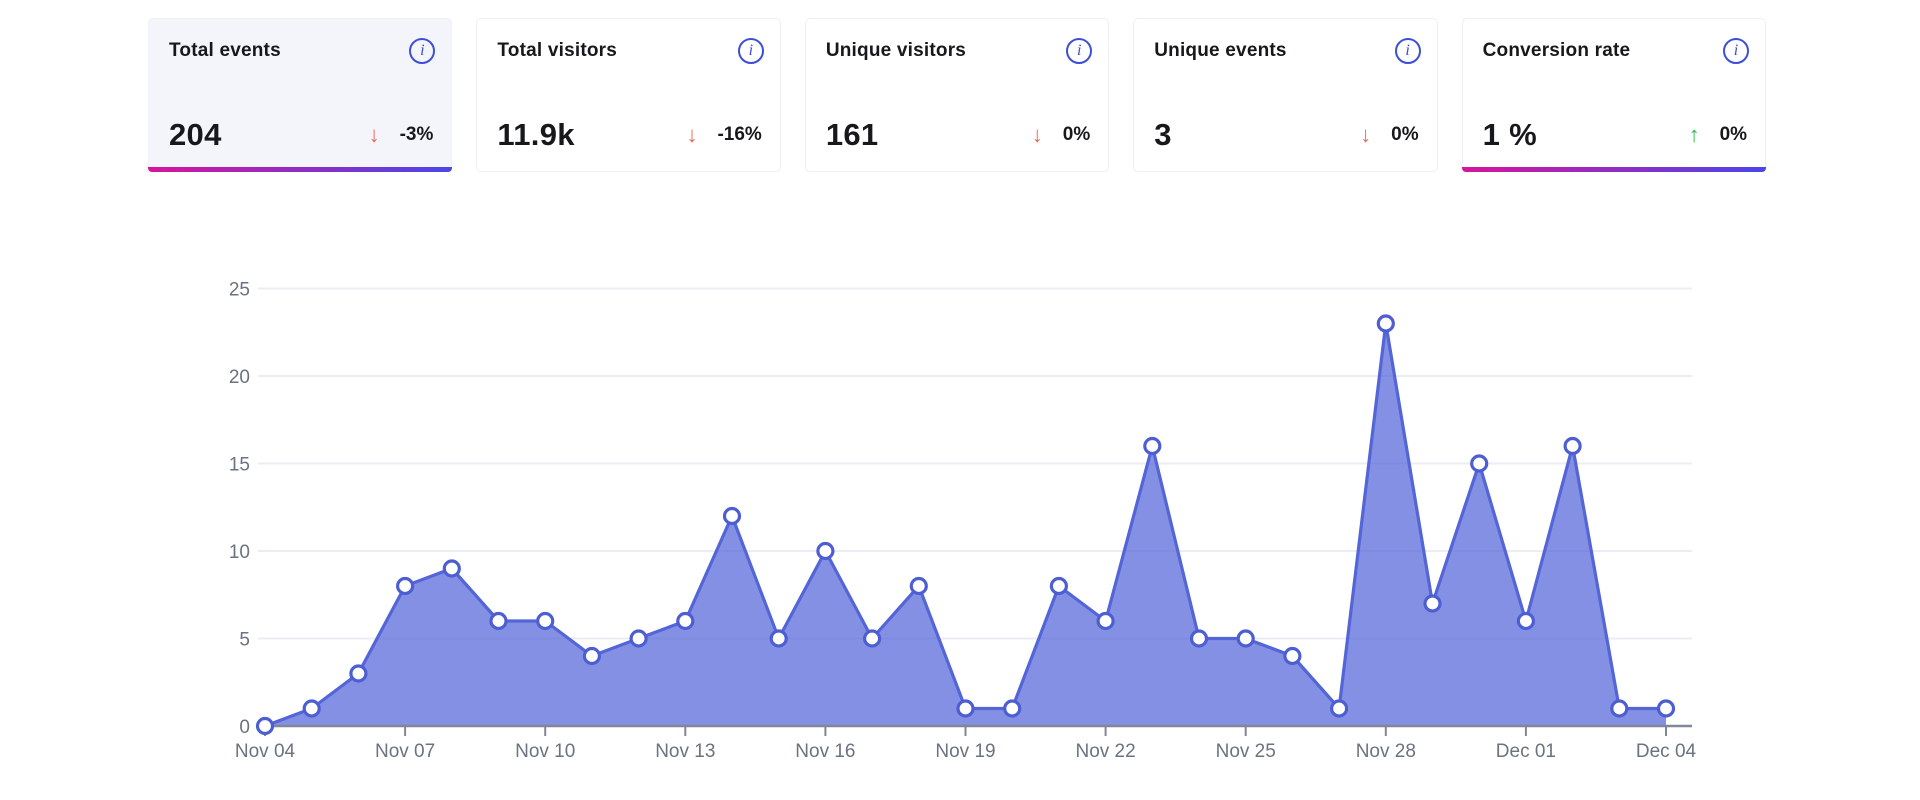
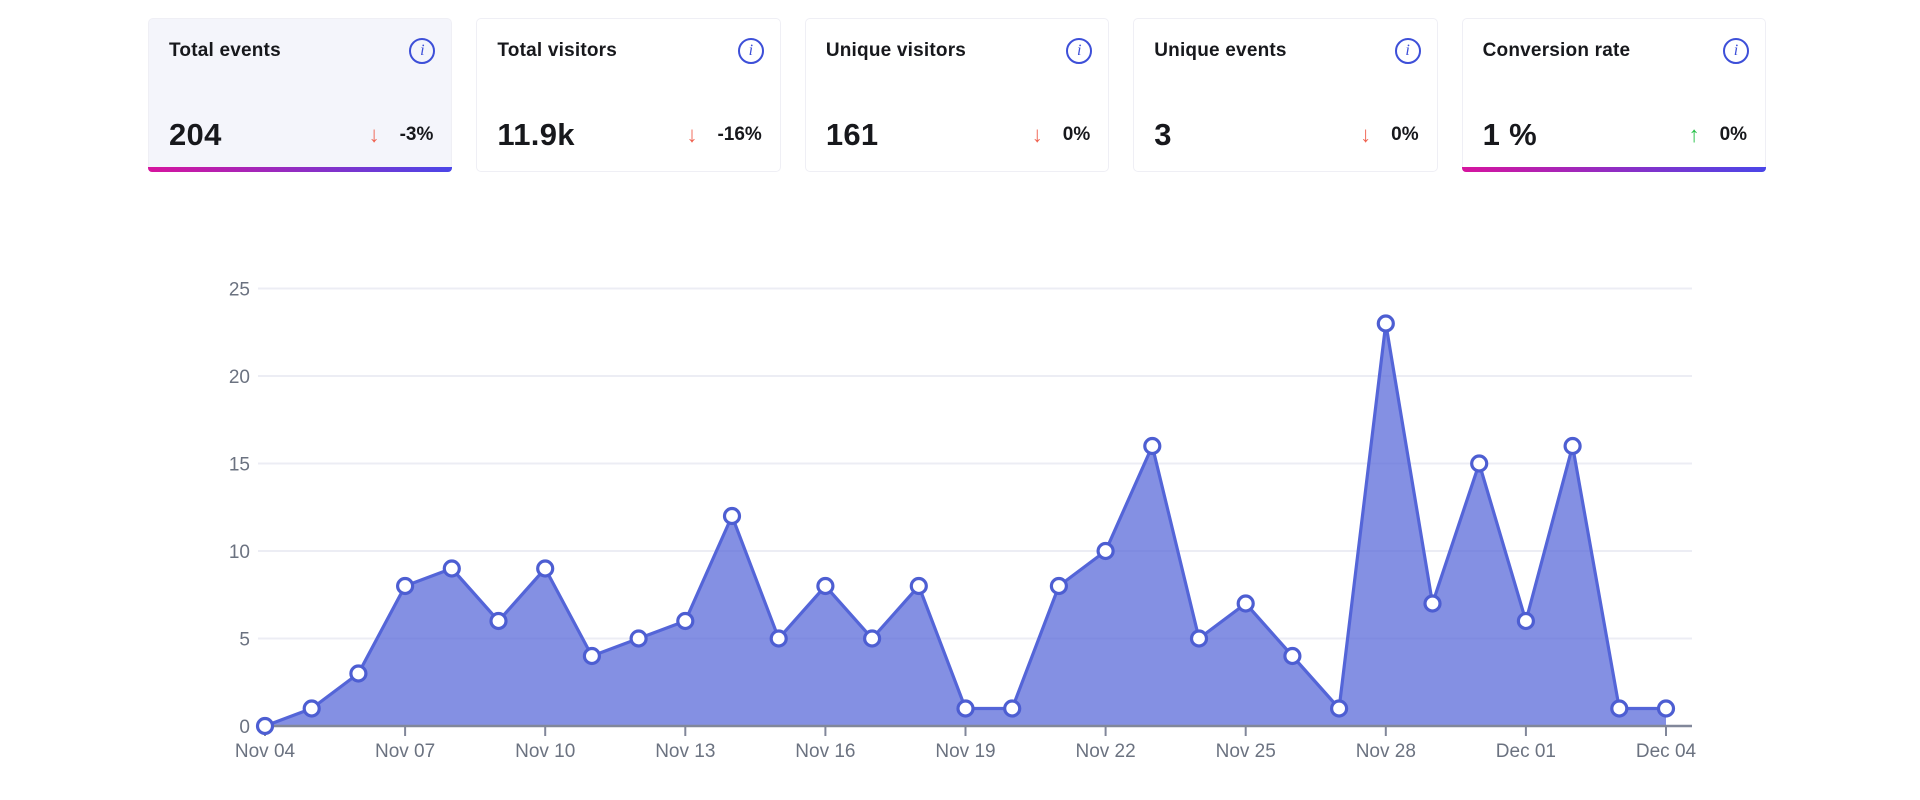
Nov 10: 6 -> 9
Nov 16: 10 -> 8
Nov 22: 6 -> 10
Nov 25: 5 -> 7
